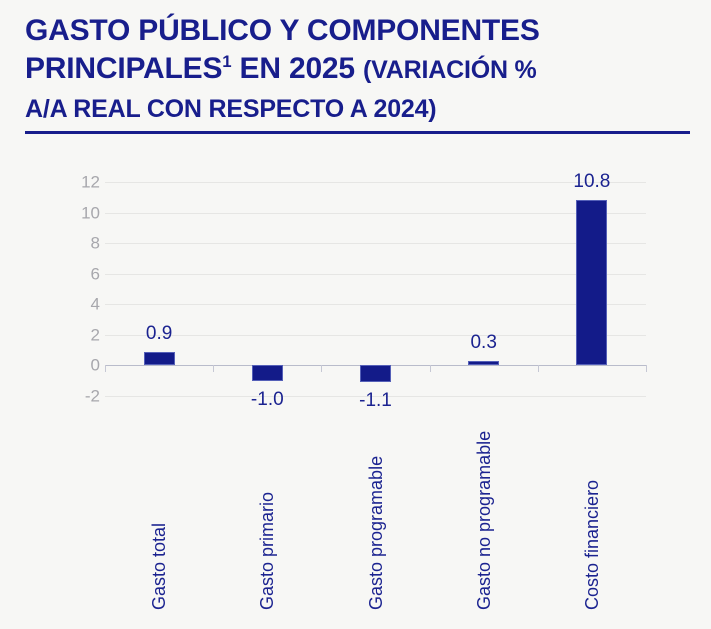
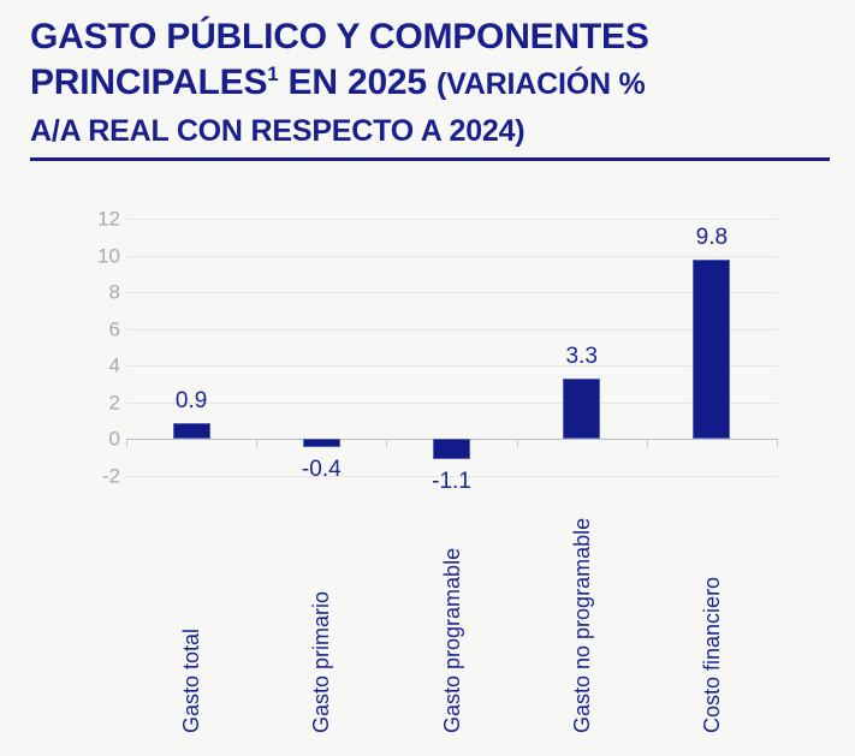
Gasto primario: -1.0 -> -0.4
Gasto no programable: 0.3 -> 3.3
Costo financiero: 10.8 -> 9.8
